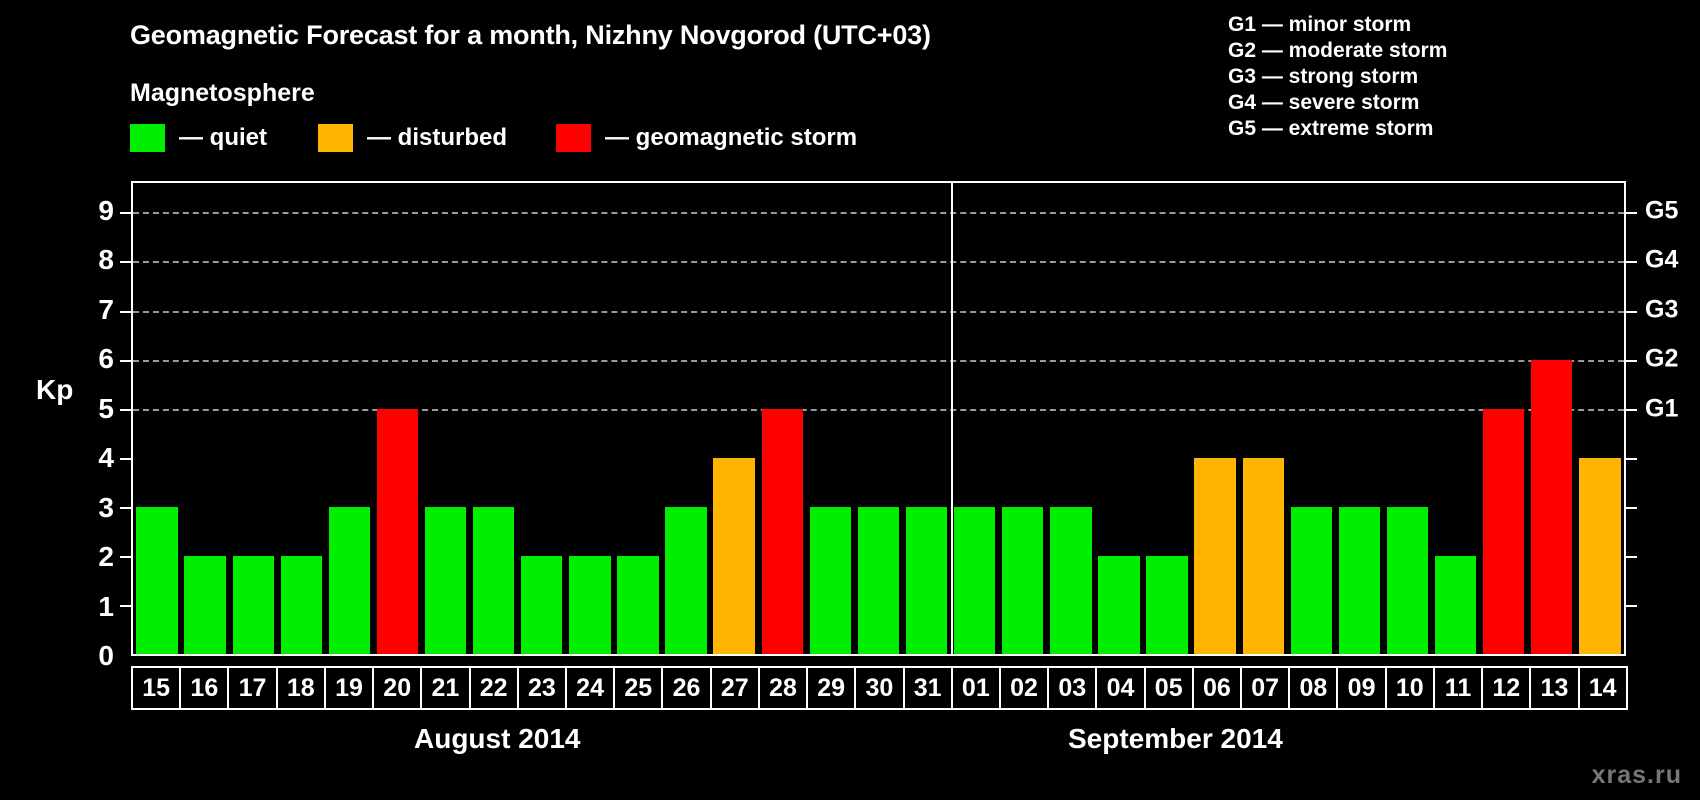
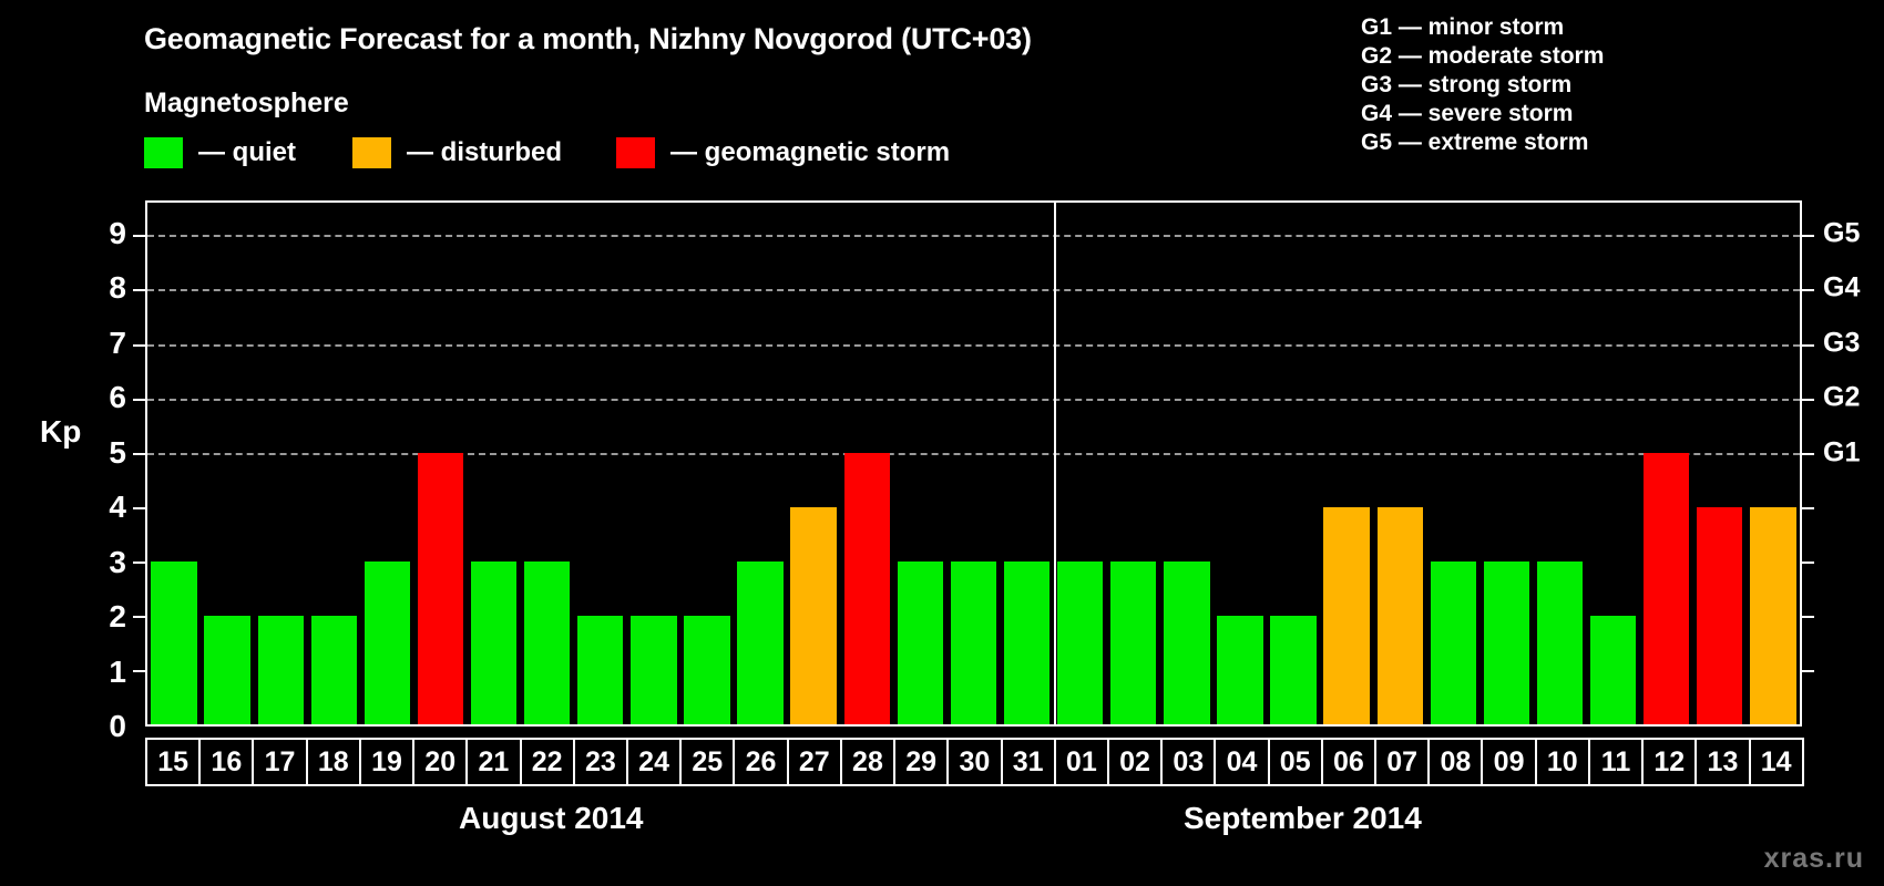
13: 6 -> 4
